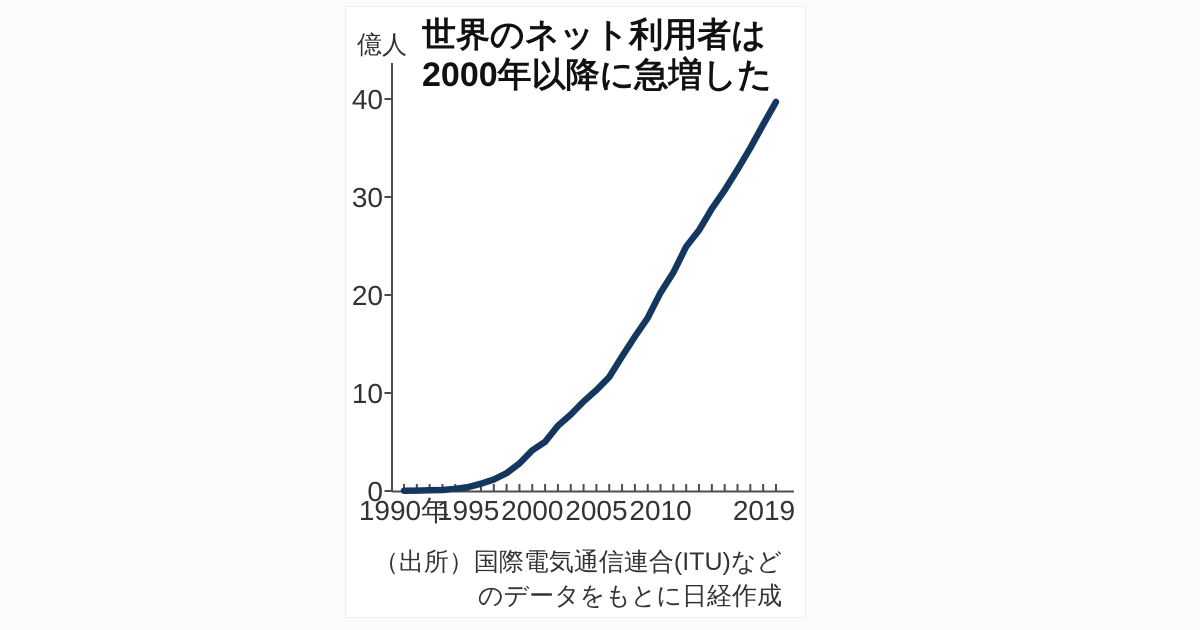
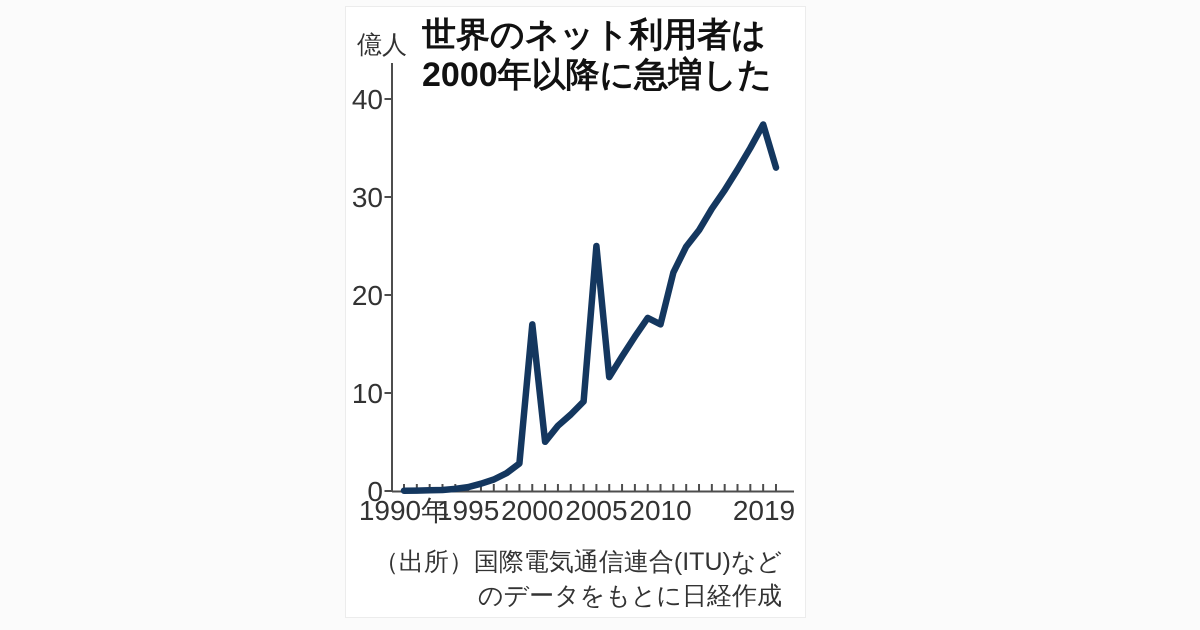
2000: 4 -> 17
2005: 10 -> 25
2010: 20 -> 17
2019: 40 -> 33
